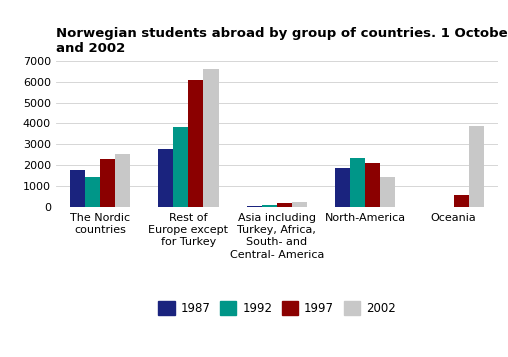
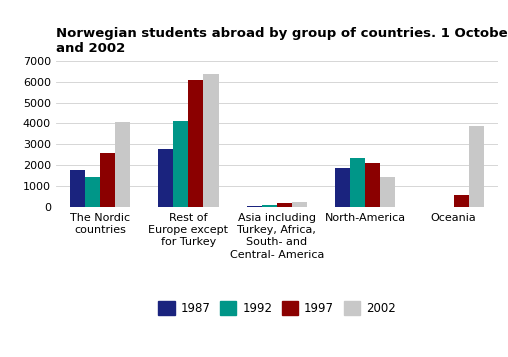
1997/The Nordic countries: 2310 -> 2600
2002/The Nordic countries: 2540 -> 4050
1992/Rest of Europe except for Turkey: 3830 -> 4100
2002/Rest of Europe except for Turkey: 6600 -> 6350
